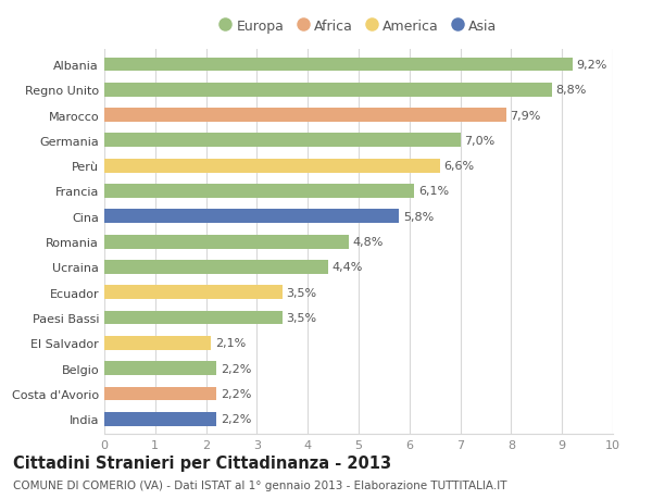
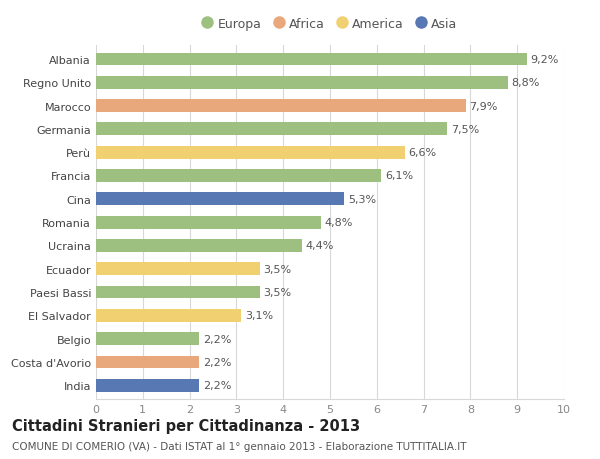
Germania: 7,0% -> 7,5%
Cina: 5,8% -> 5,3%
El Salvador: 2,1% -> 3,1%
